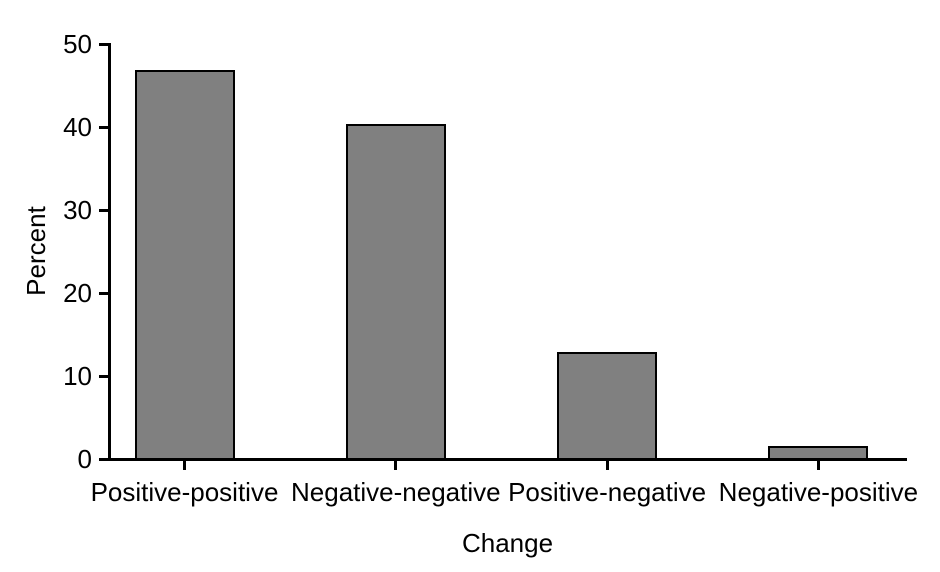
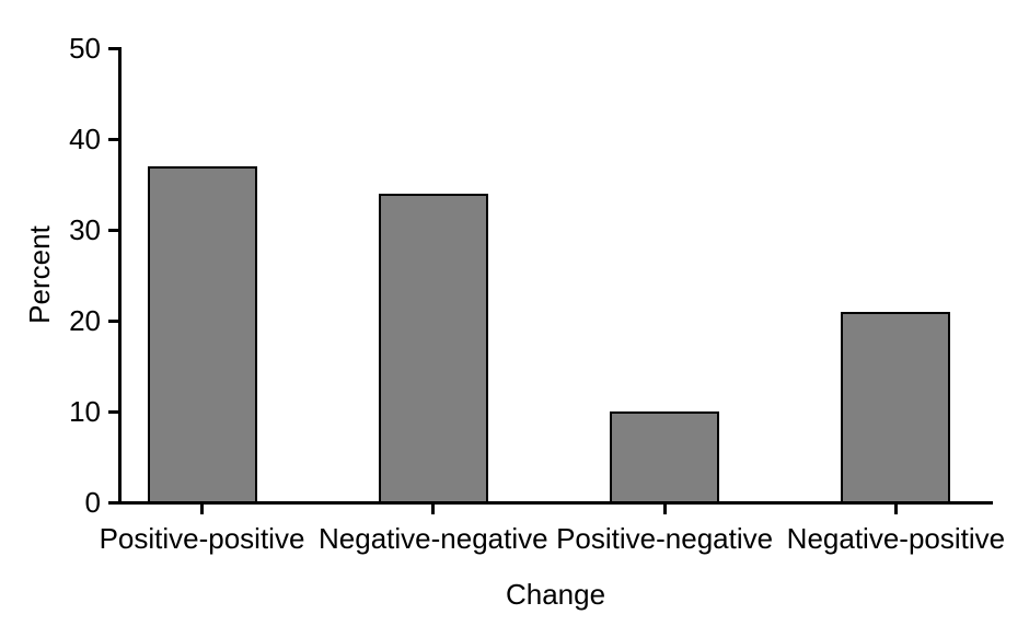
Positive-positive: 47 -> 37
Negative-negative: 40 -> 34
Positive-negative: 13 -> 10
Negative-positive: 2 -> 21
